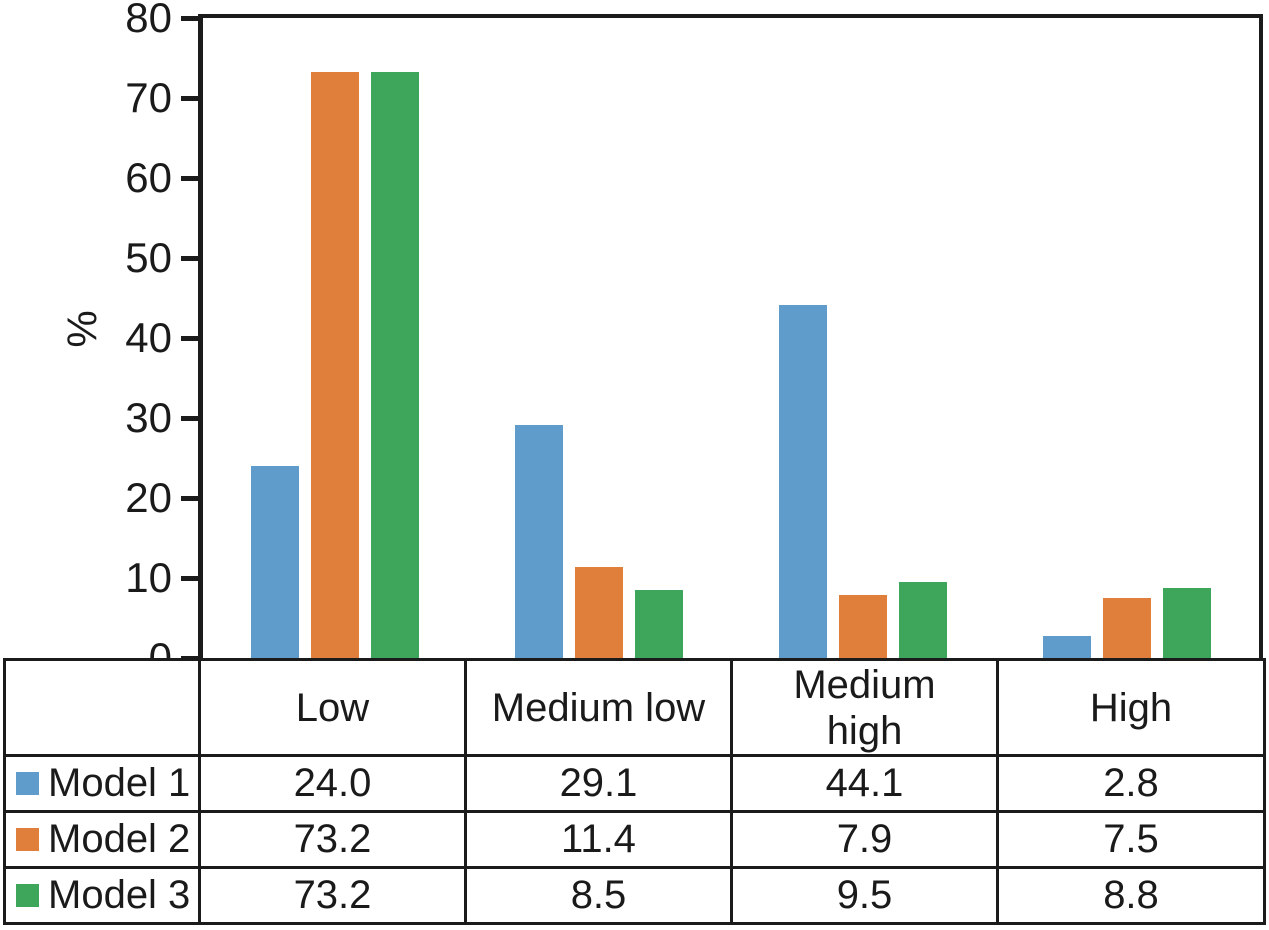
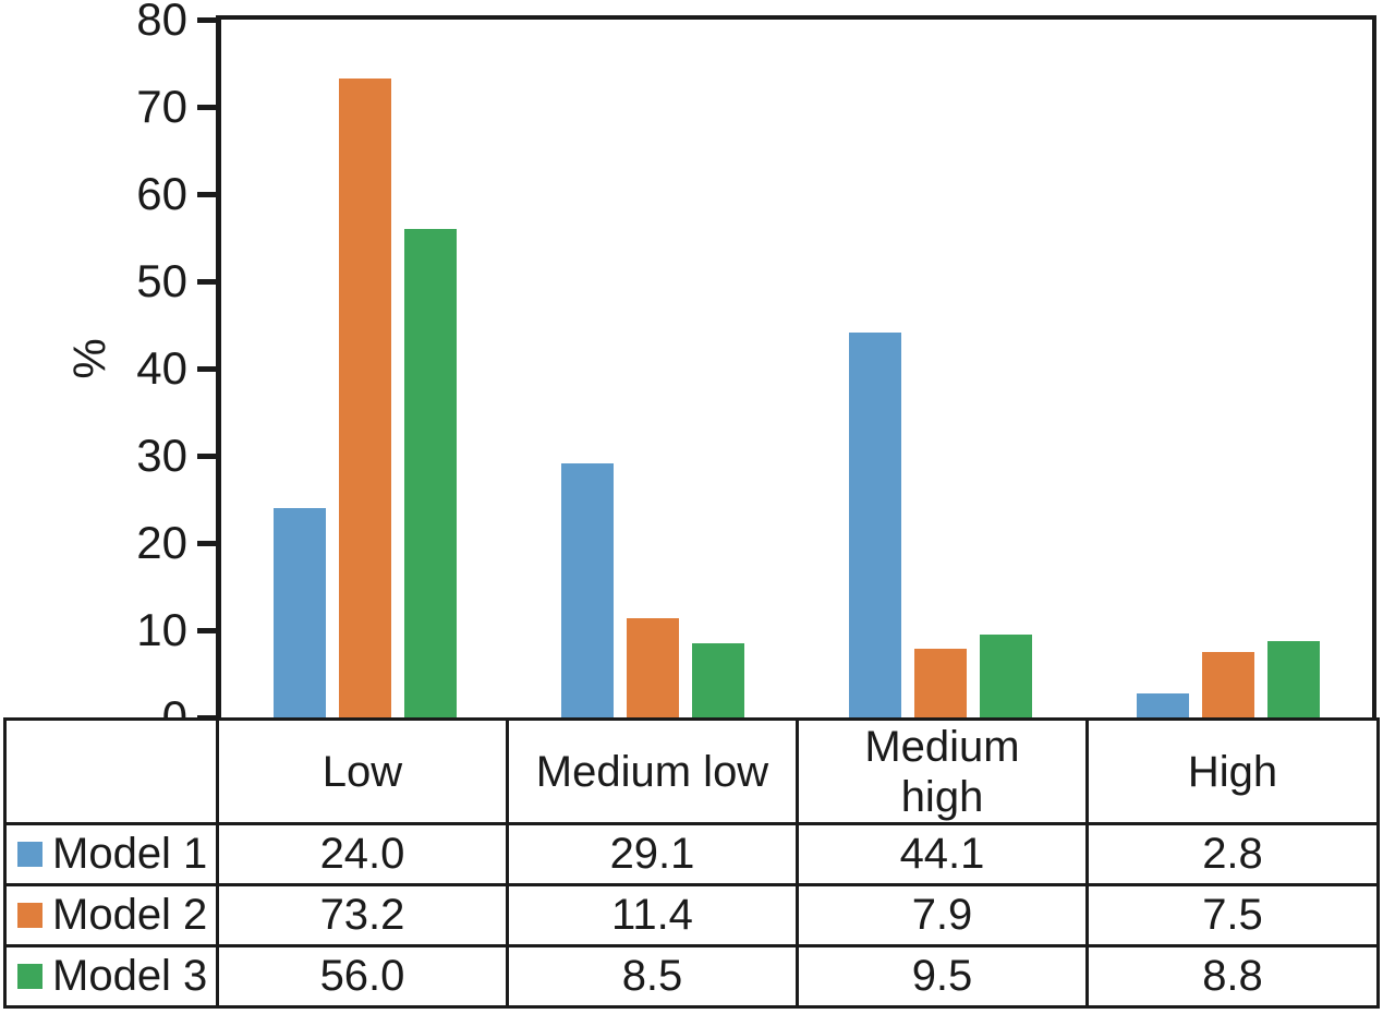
Model 3/Low: 73.2 -> 56.0
